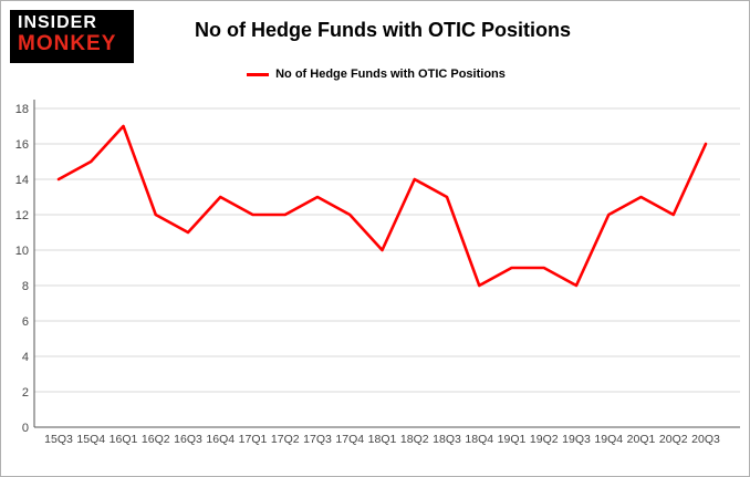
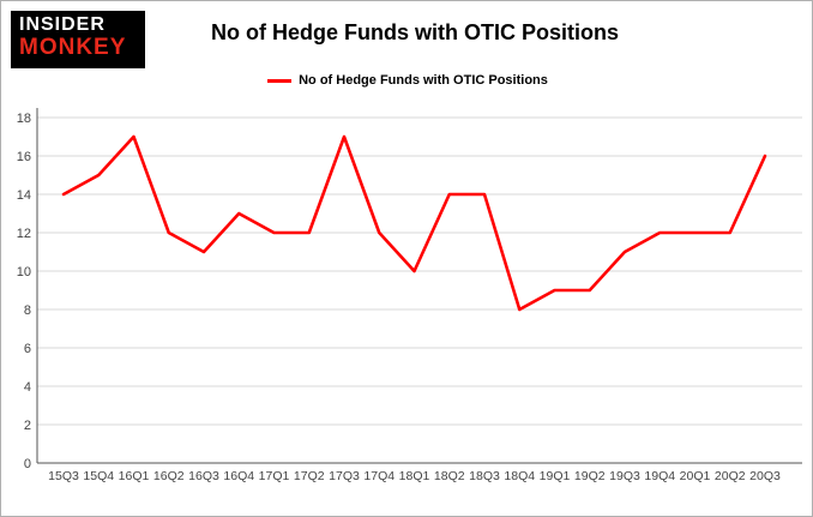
17Q3: 13 -> 17
18Q3: 13 -> 14
19Q3: 8 -> 11
20Q1: 13 -> 12
